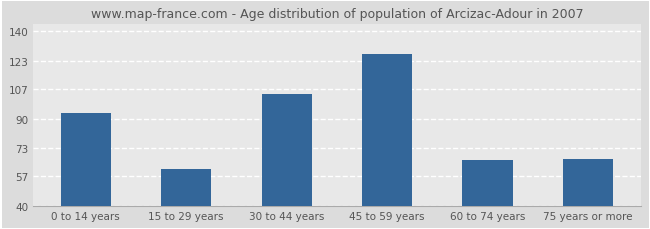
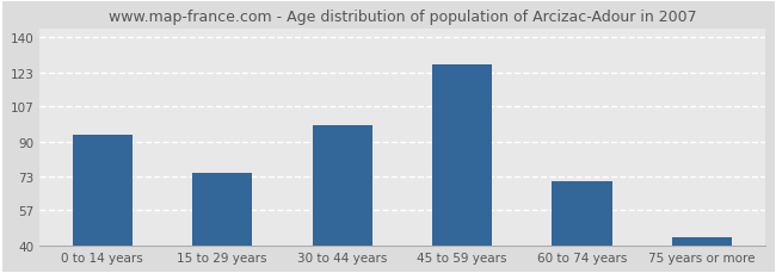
15 to 29 years: 61 -> 75
30 to 44 years: 104 -> 98
60 to 74 years: 66 -> 71
75 years or more: 67 -> 44
